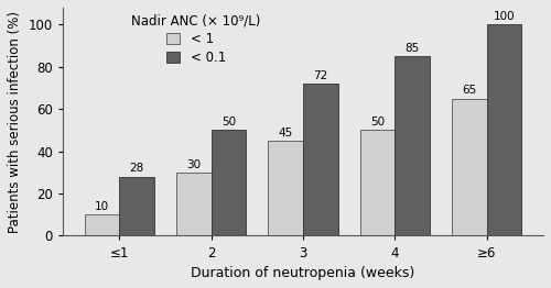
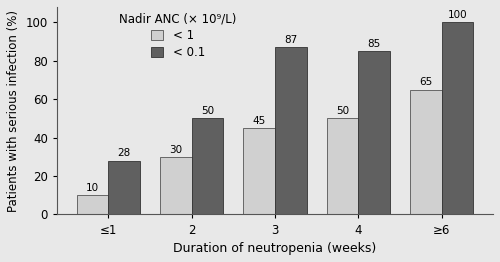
< 0.1/3: 72 -> 87
